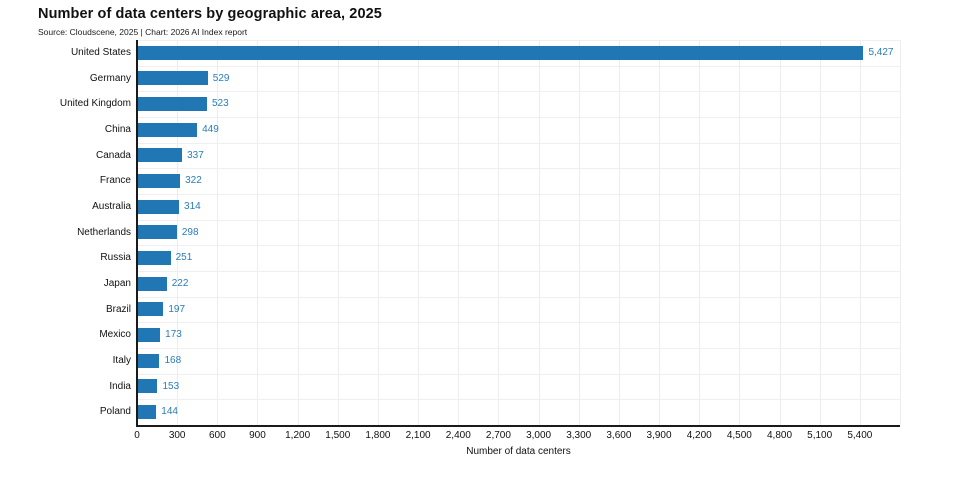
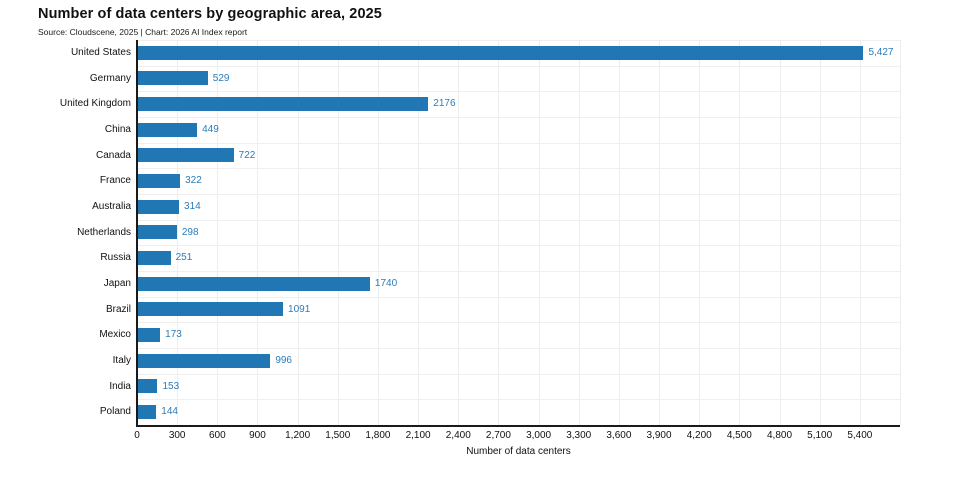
United Kingdom: 523 -> 2176
Canada: 337 -> 722
Japan: 222 -> 1740
Brazil: 197 -> 1091
Italy: 168 -> 996
